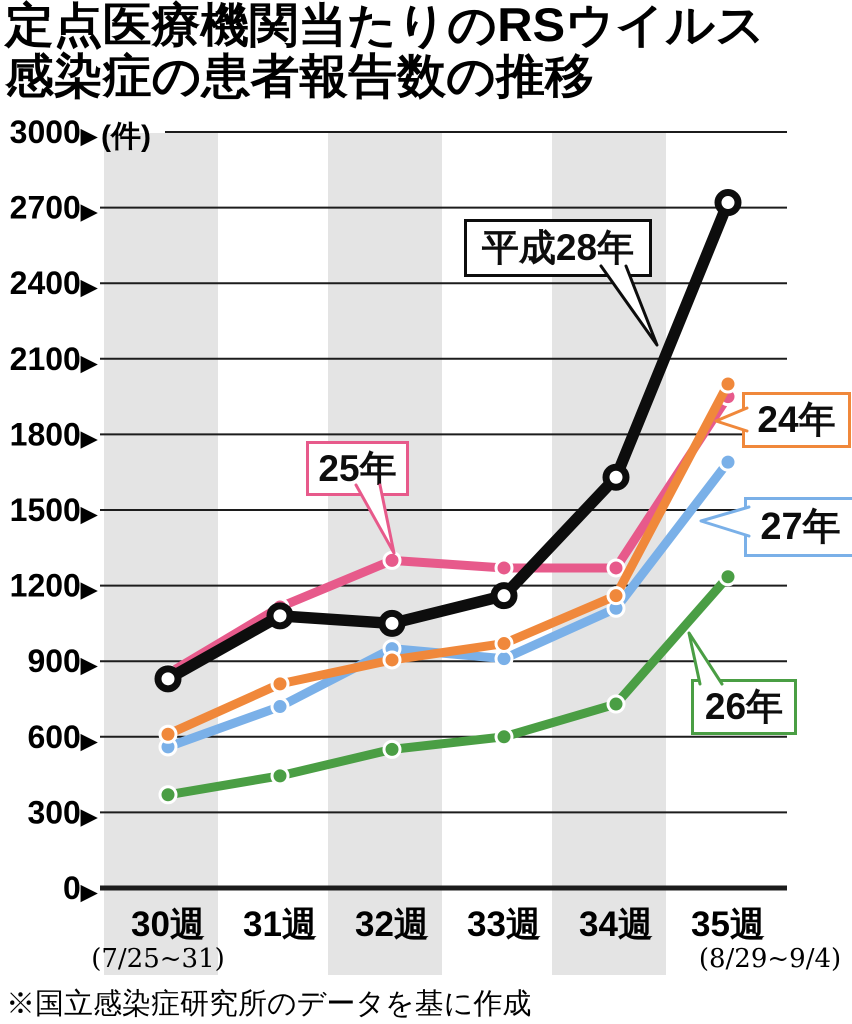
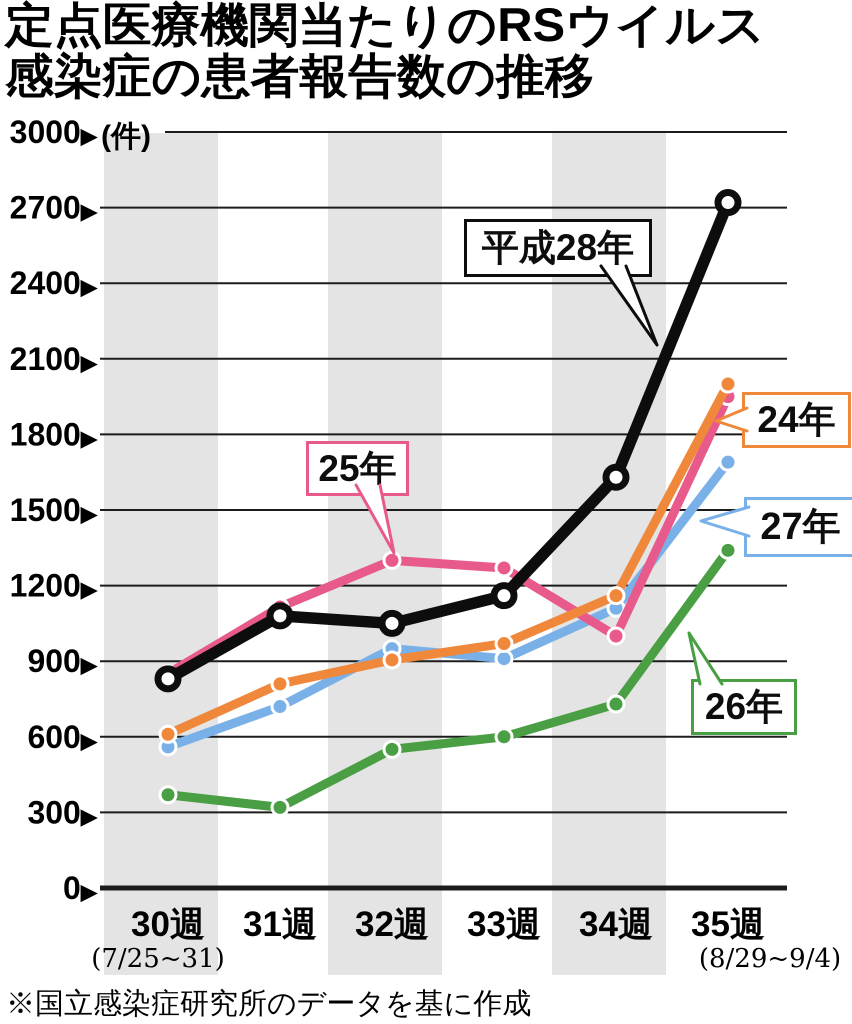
26年/31週: 440 -> 320
25年/34週: 1270 -> 1000
26年/35週: 1240 -> 1340
